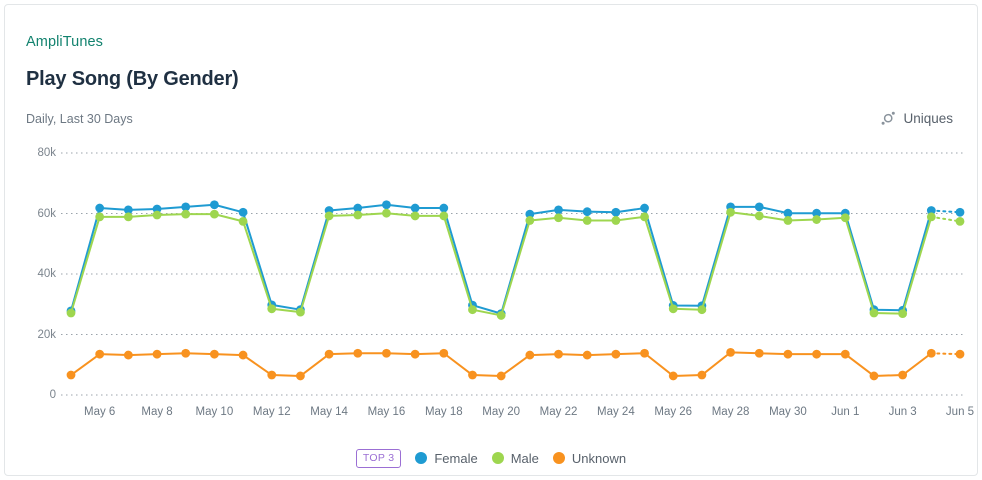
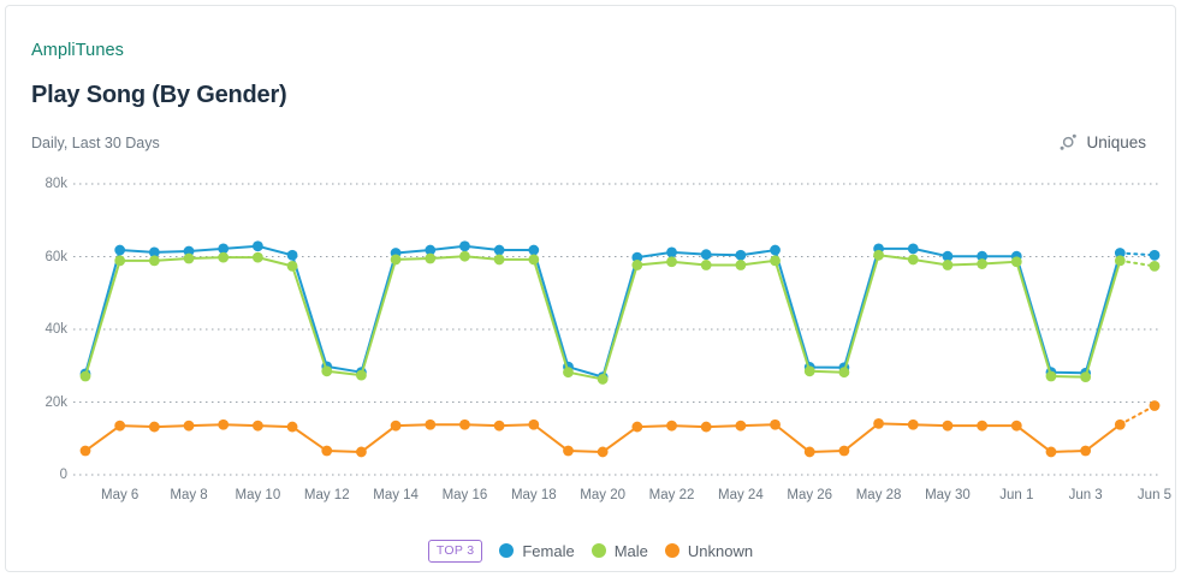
Unknown/Jun 5: 14k -> 19k
